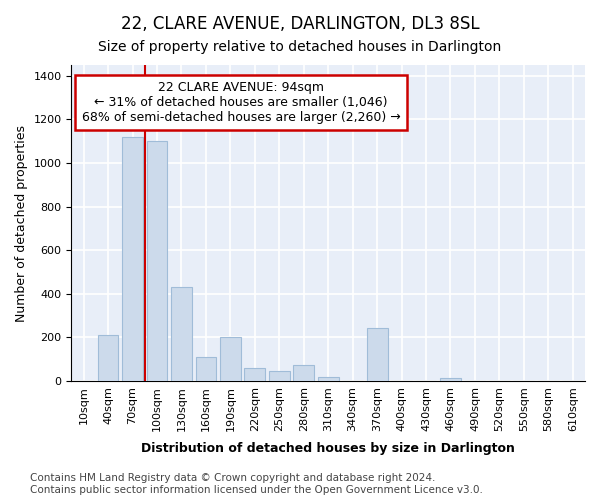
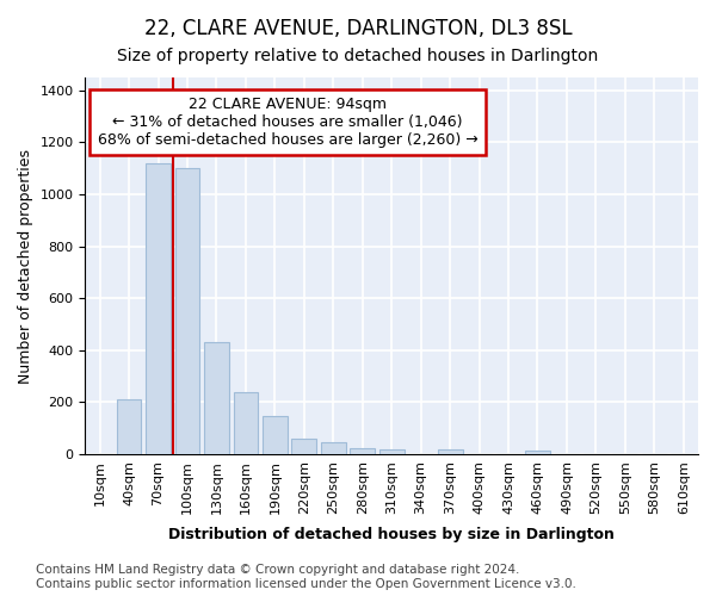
160sqm: 110 -> 240
190sqm: 200 -> 145
280sqm: 75 -> 25
370sqm: 245 -> 18
